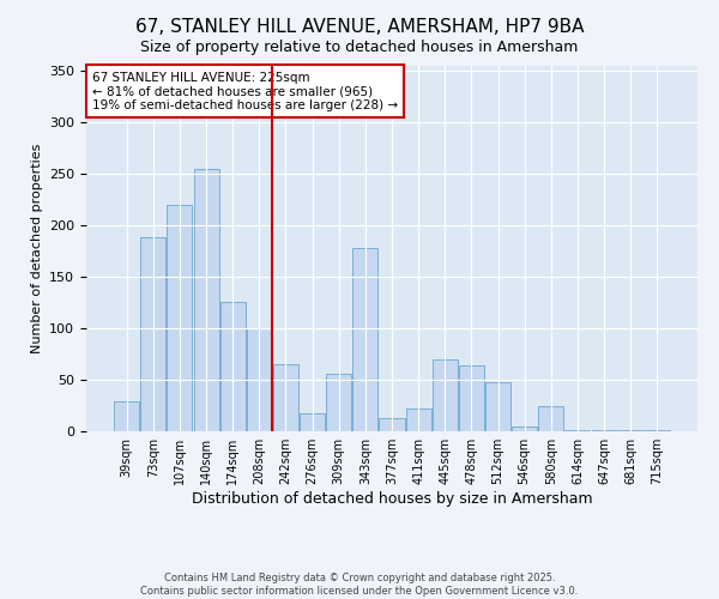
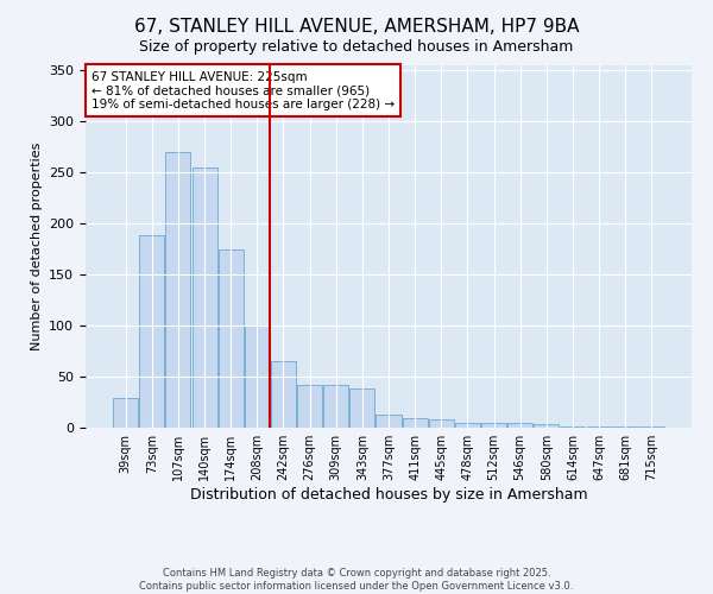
107sqm: 220 -> 270
174sqm: 126 -> 175
276sqm: 18 -> 42
309sqm: 56 -> 42
343sqm: 178 -> 38
411sqm: 22 -> 9
445sqm: 70 -> 8
478sqm: 64 -> 5
512sqm: 48 -> 5
580sqm: 24 -> 4
